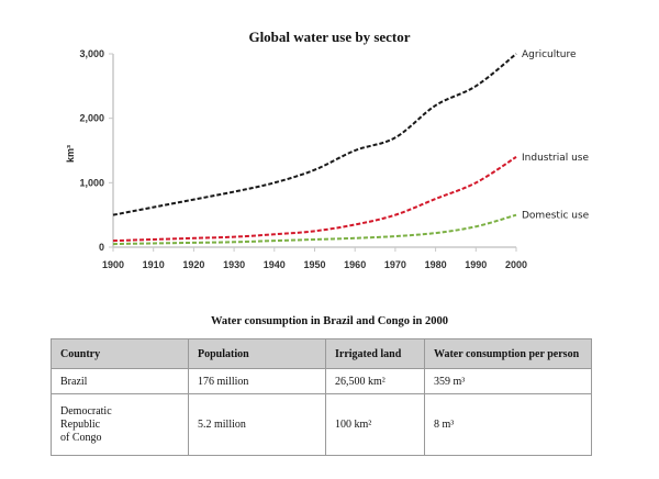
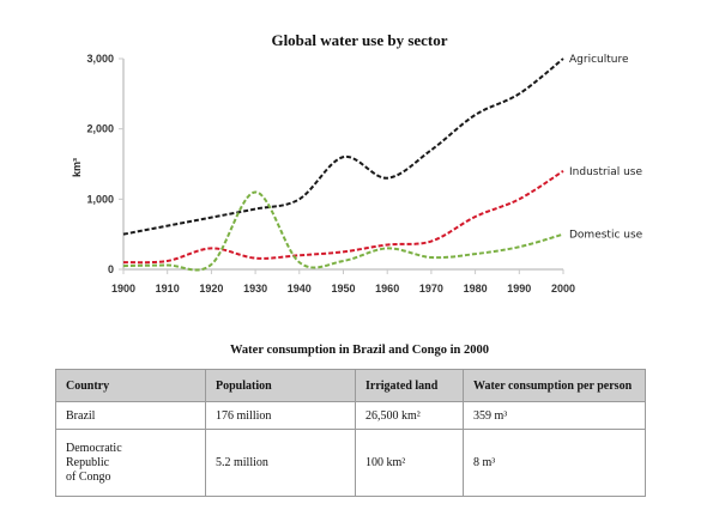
Industrial use/1920: 100 -> 300
Domestic use/1930: 100 -> 1100
Agriculture/1950: 1200 -> 1600
Agriculture/1960: 1500 -> 1300
Domestic use/1960: 100 -> 300
Industrial use/1970: 500 -> 400
